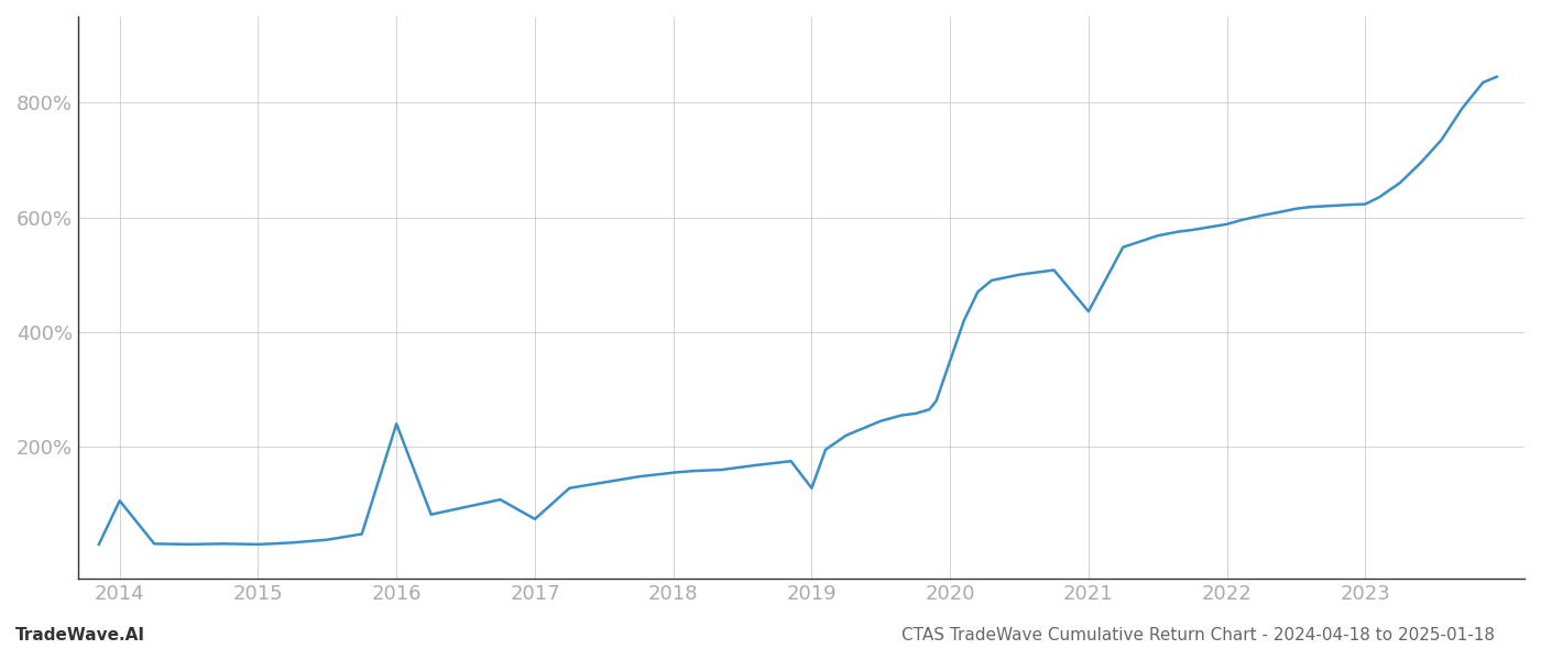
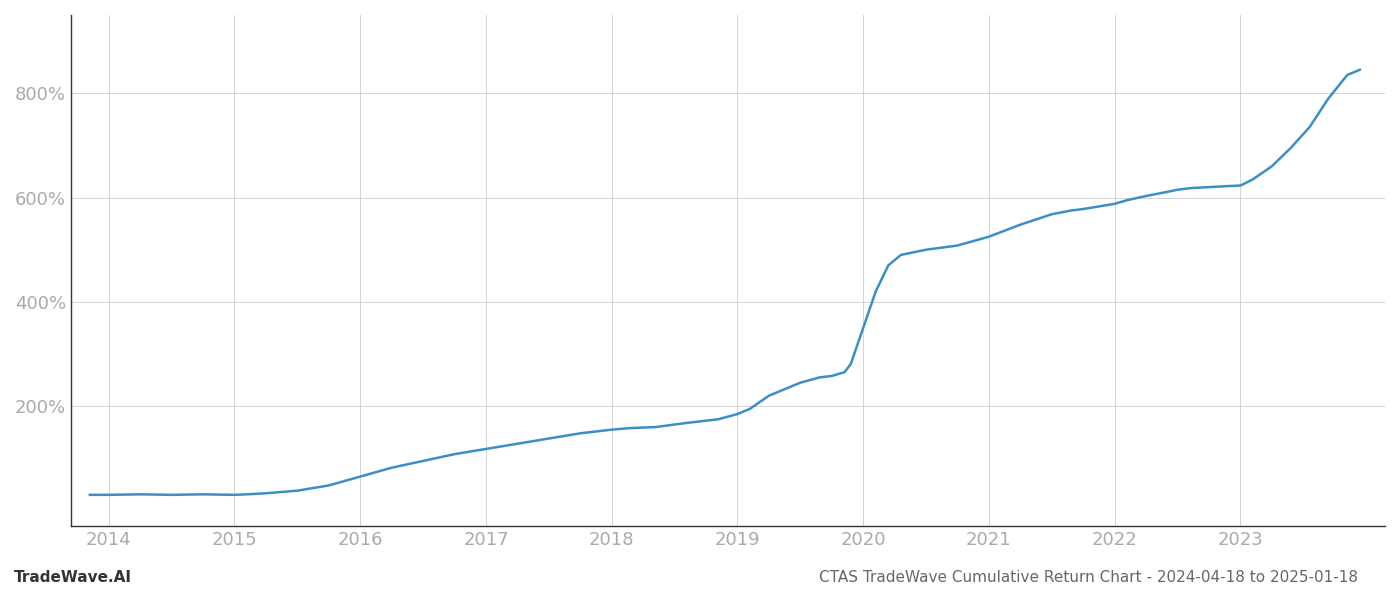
2014: 106% -> 30%
2016: 240% -> 65%
2017: 74% -> 118%
2019: 128% -> 185%
2021: 436% -> 525%
